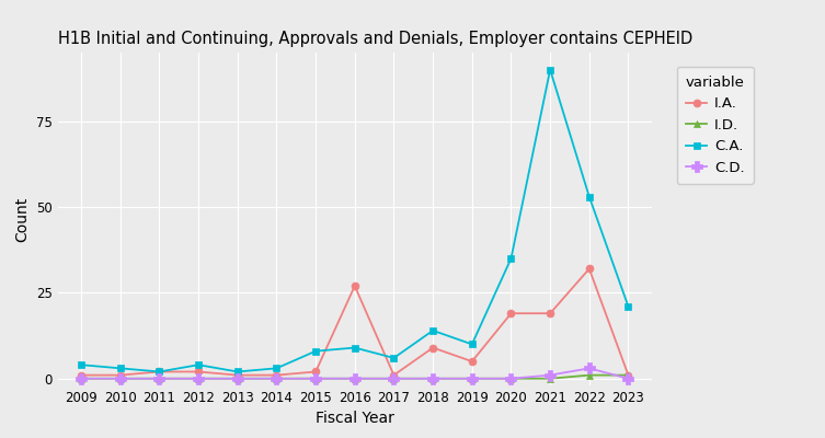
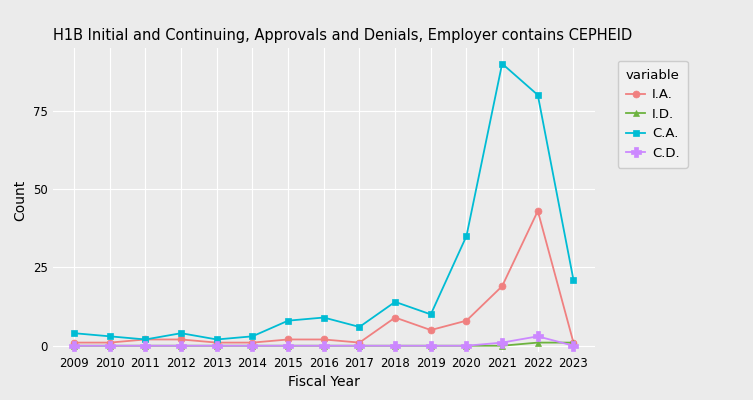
I.A./2016: 27 -> 2
I.A./2020: 19 -> 8
I.A./2022: 32 -> 43
C.A./2022: 53 -> 80
